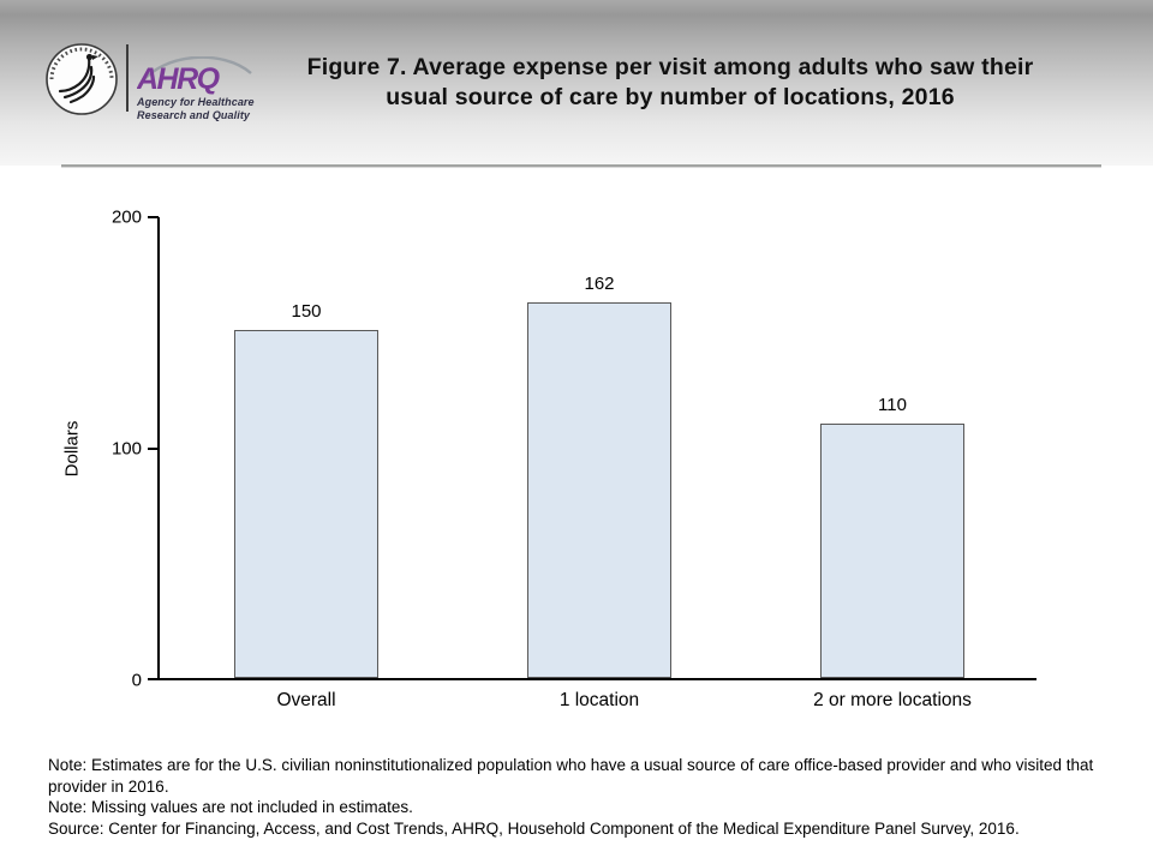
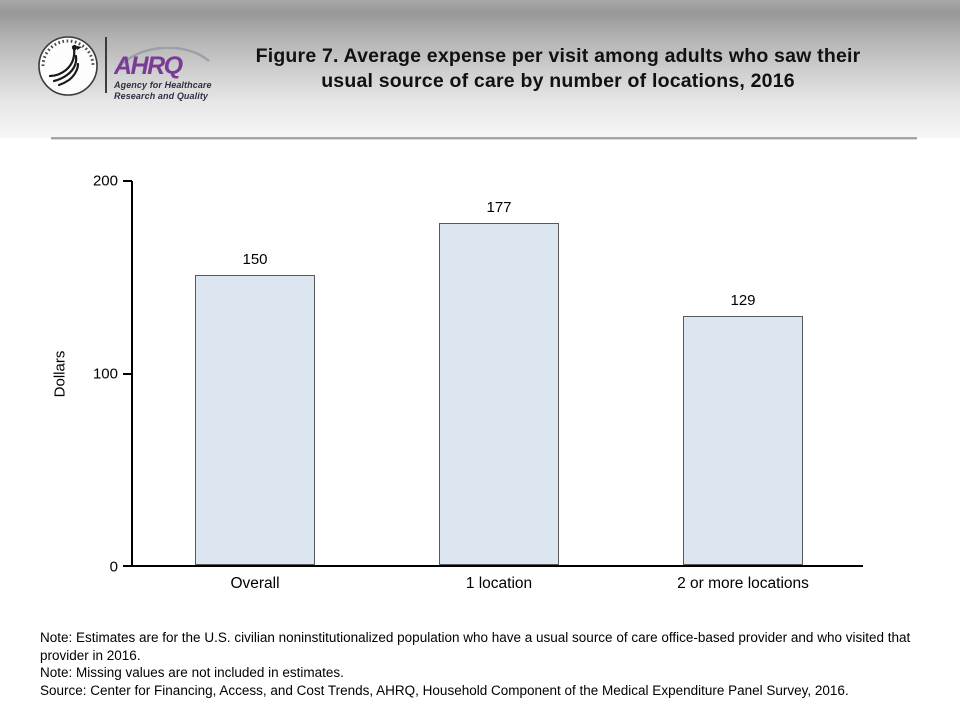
1 location: 162 -> 177
2 or more locations: 110 -> 129
